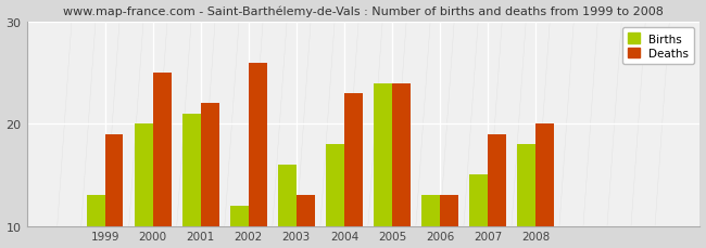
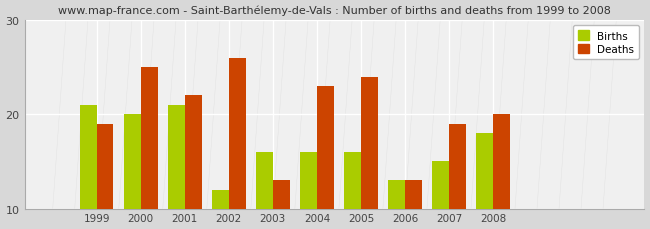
Births/1999: 13 -> 21
Births/2004: 18 -> 16
Births/2005: 24 -> 16
